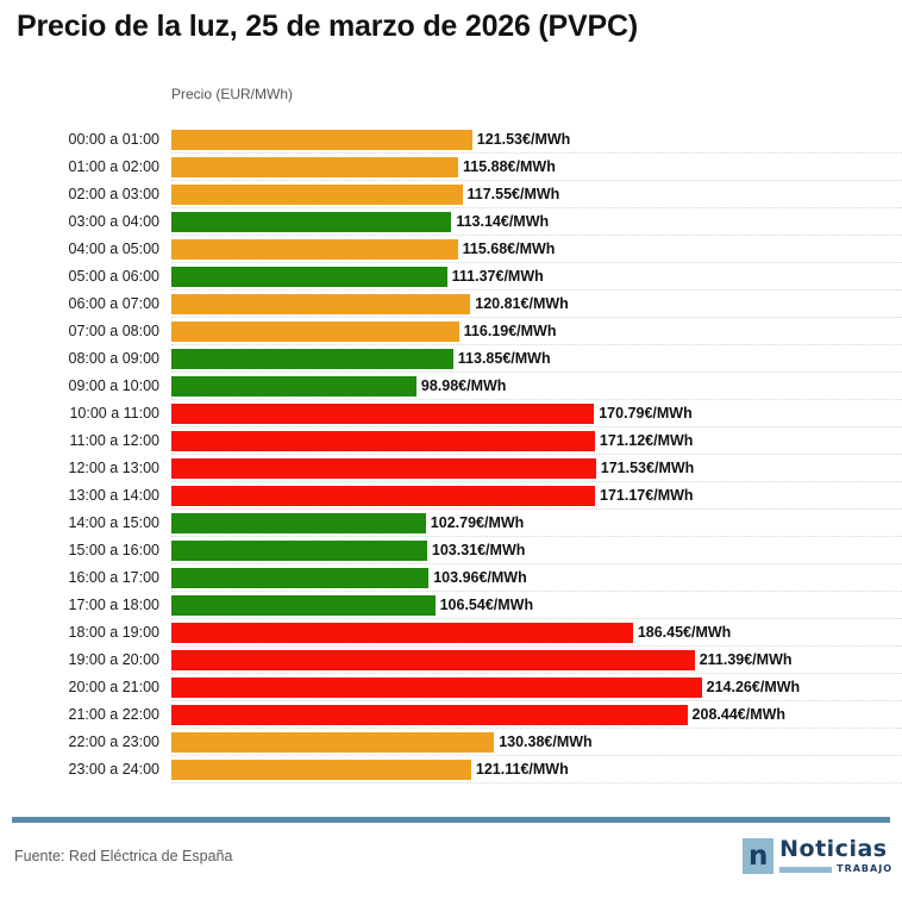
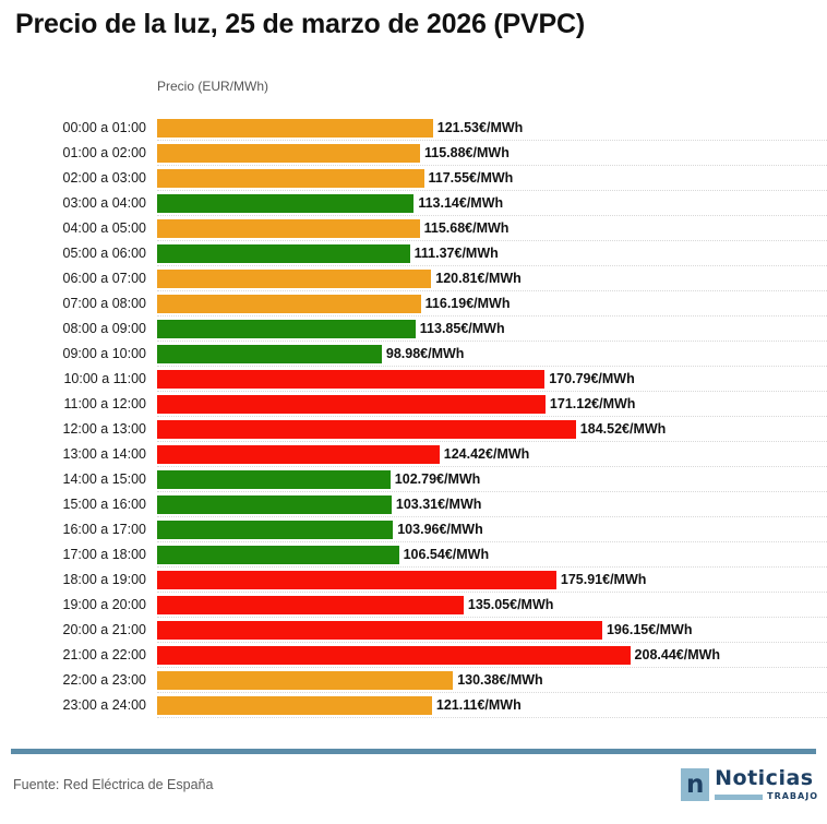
12:00 a 13:00: 171.53 -> 184.52
13:00 a 14:00: 171.17 -> 124.42
18:00 a 19:00: 186.45 -> 175.91
19:00 a 20:00: 211.39 -> 135.05
20:00 a 21:00: 214.26 -> 196.15
